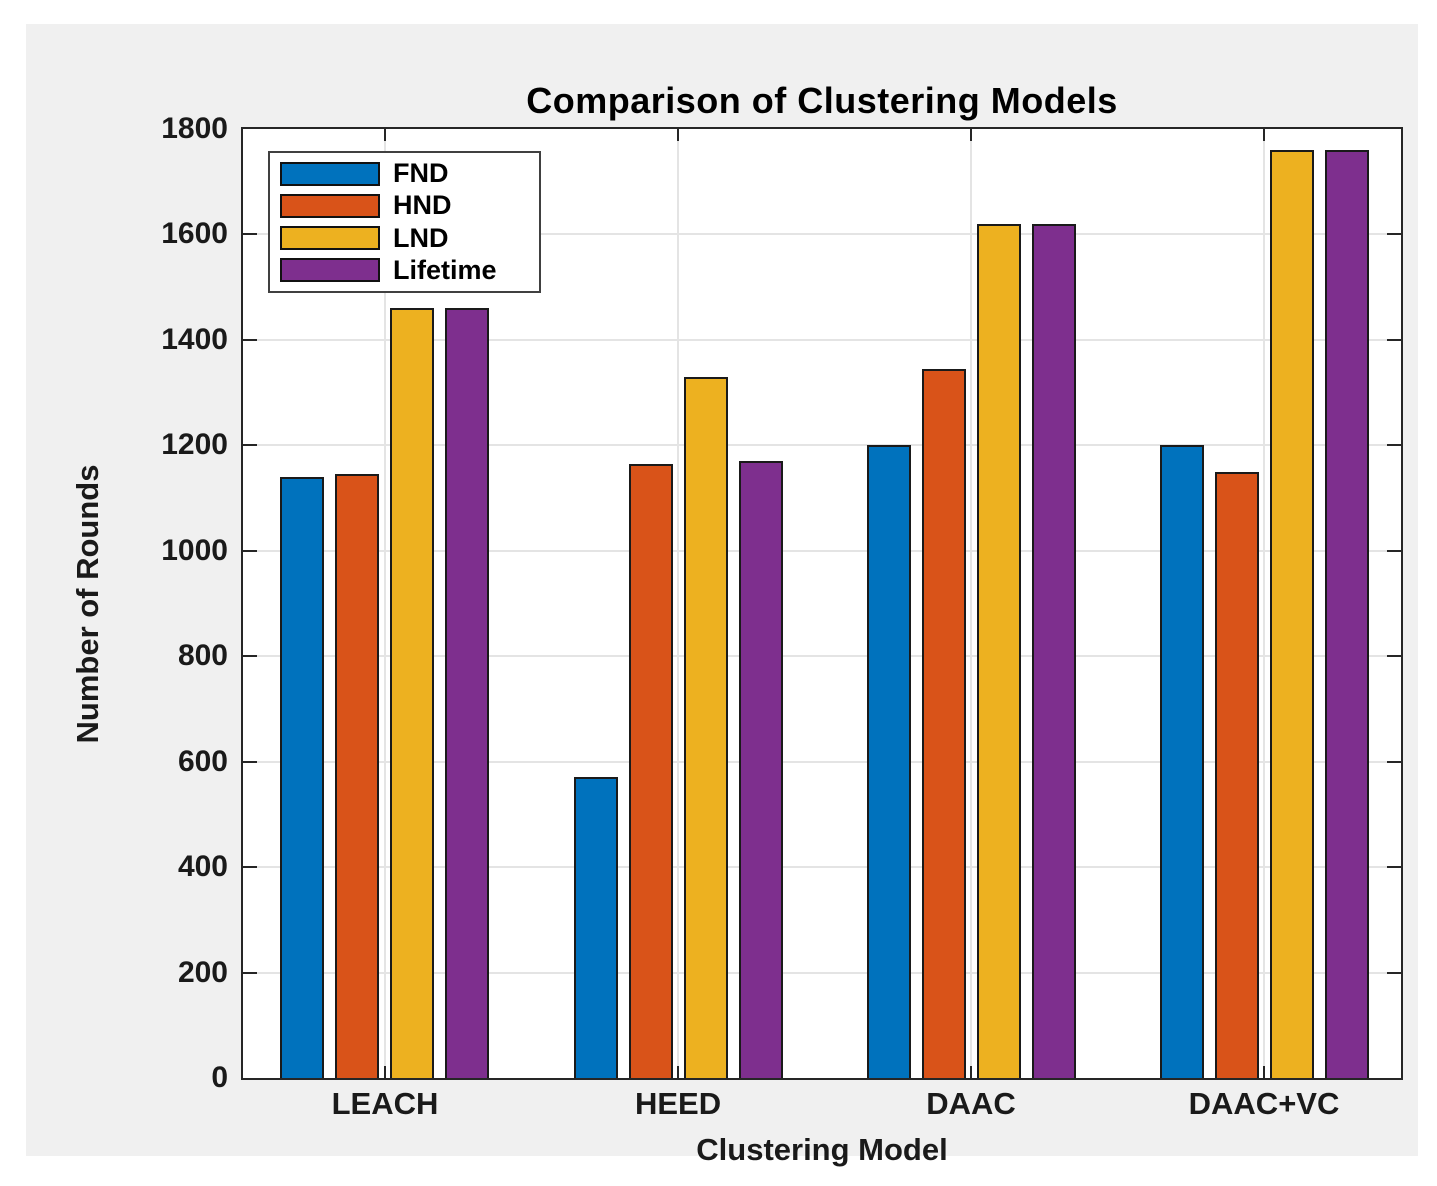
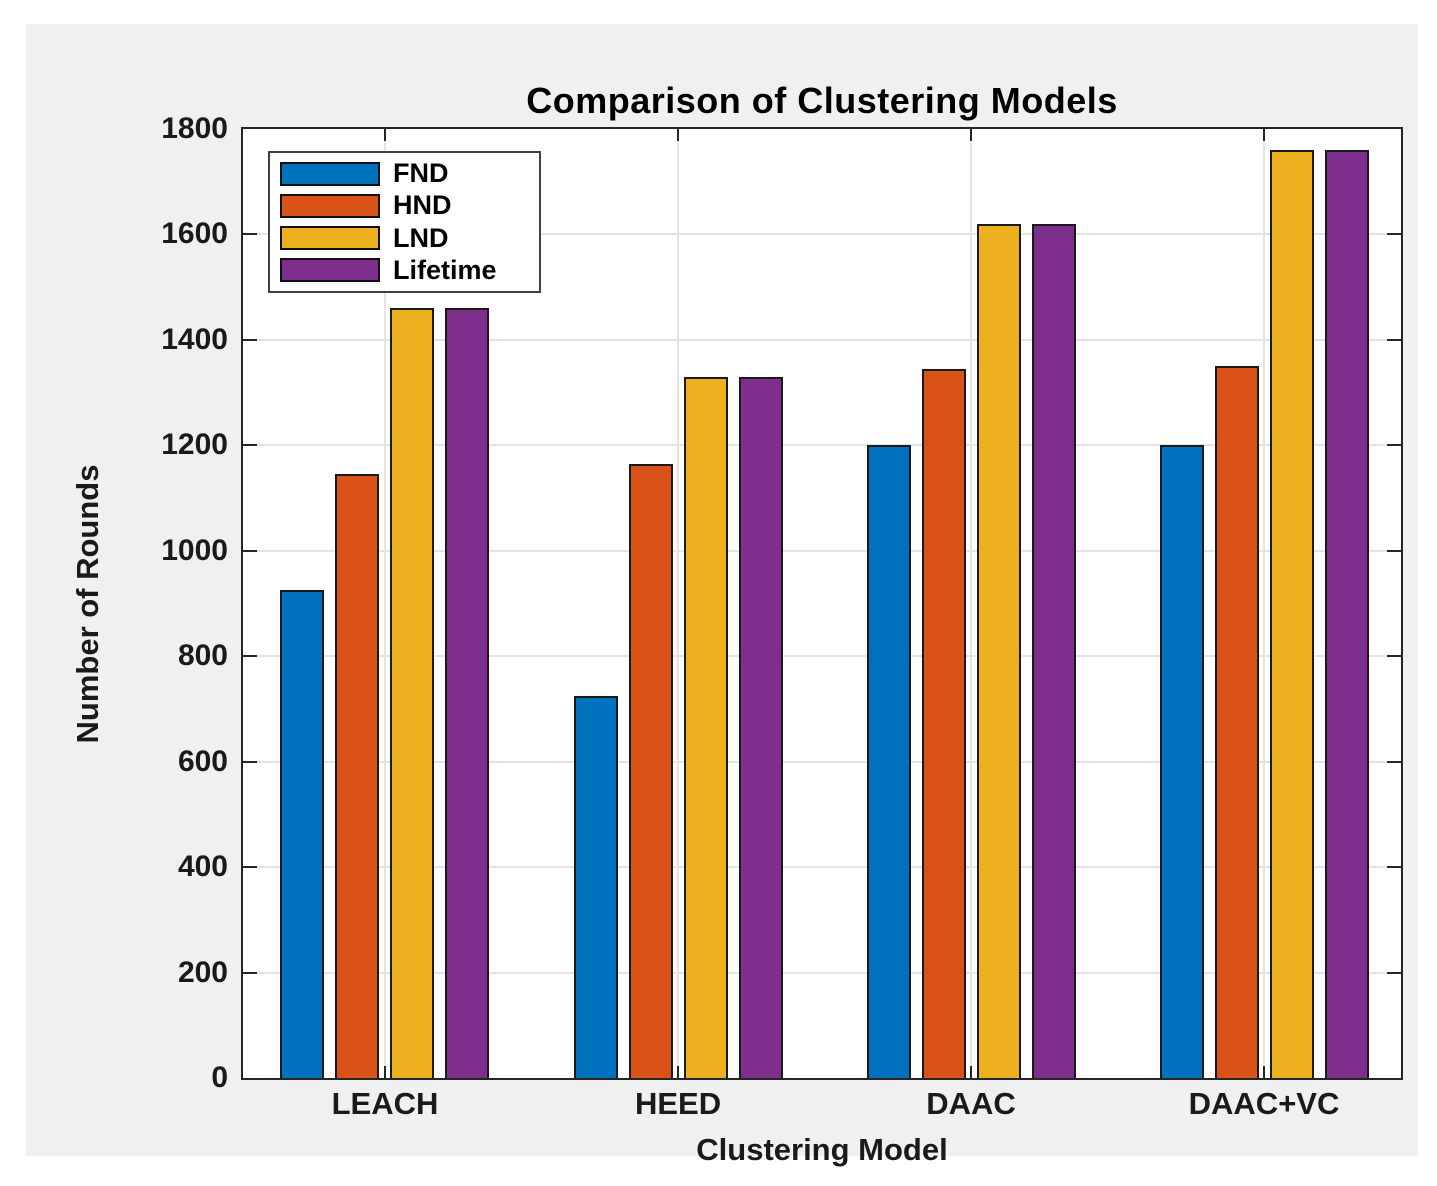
FND/LEACH: 1140 -> 920
FND/HEED: 570 -> 720
Lifetime/HEED: 1170 -> 1330
HND/DAAC+VC: 1150 -> 1350
